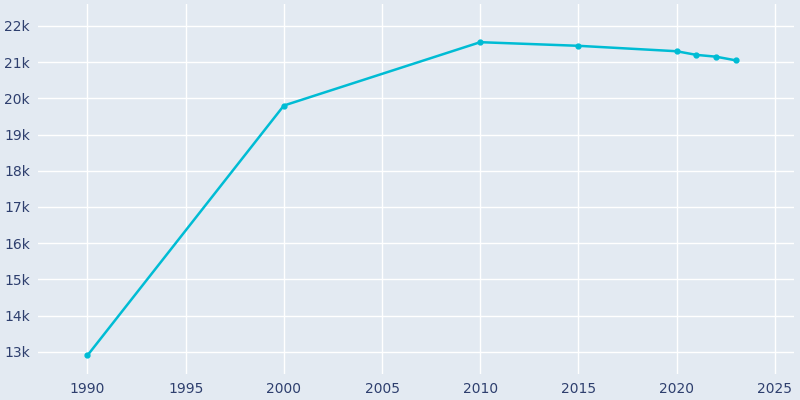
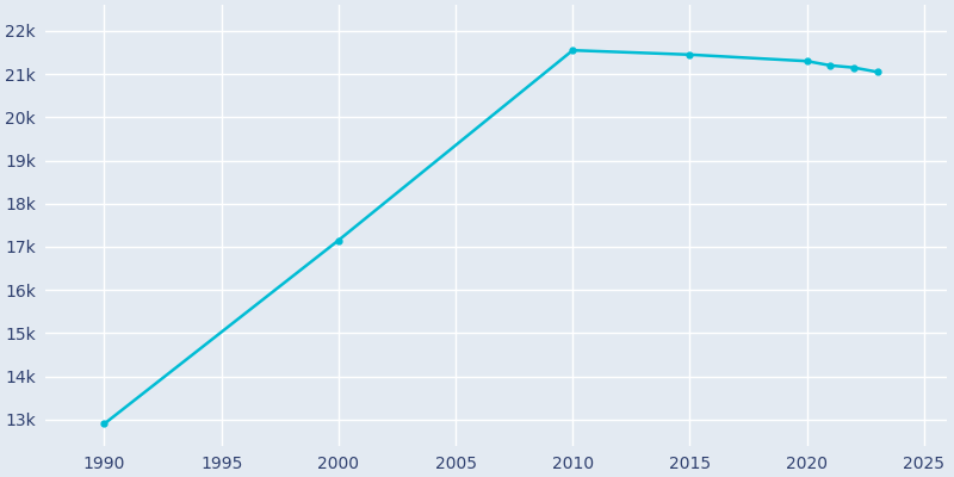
2000: 19.80k -> 17.15k
